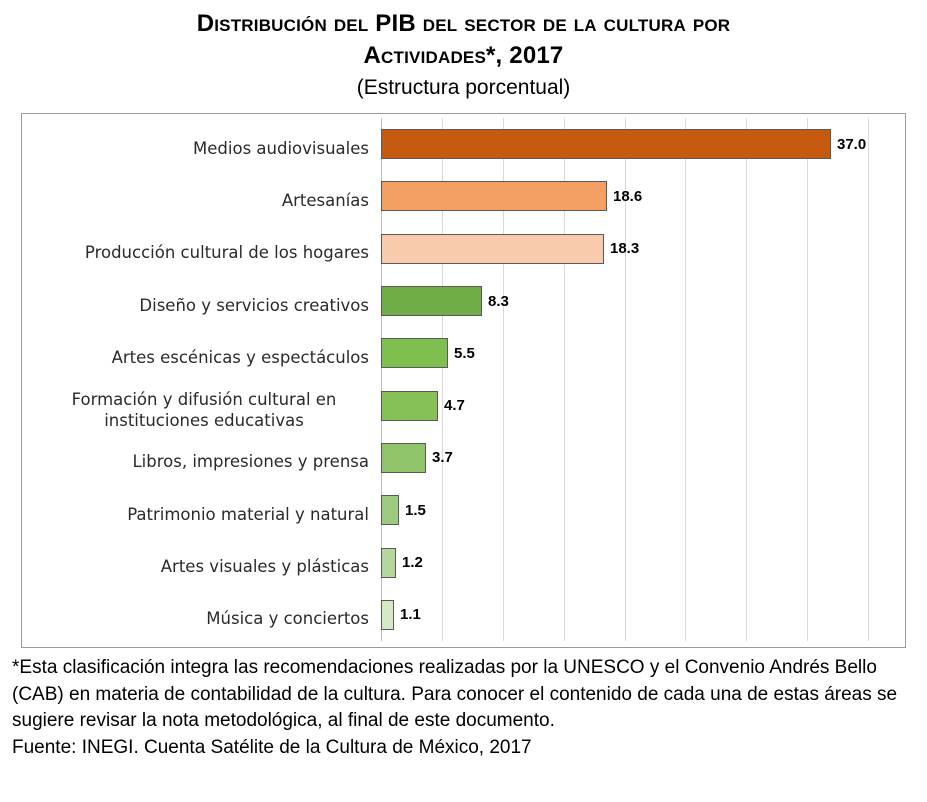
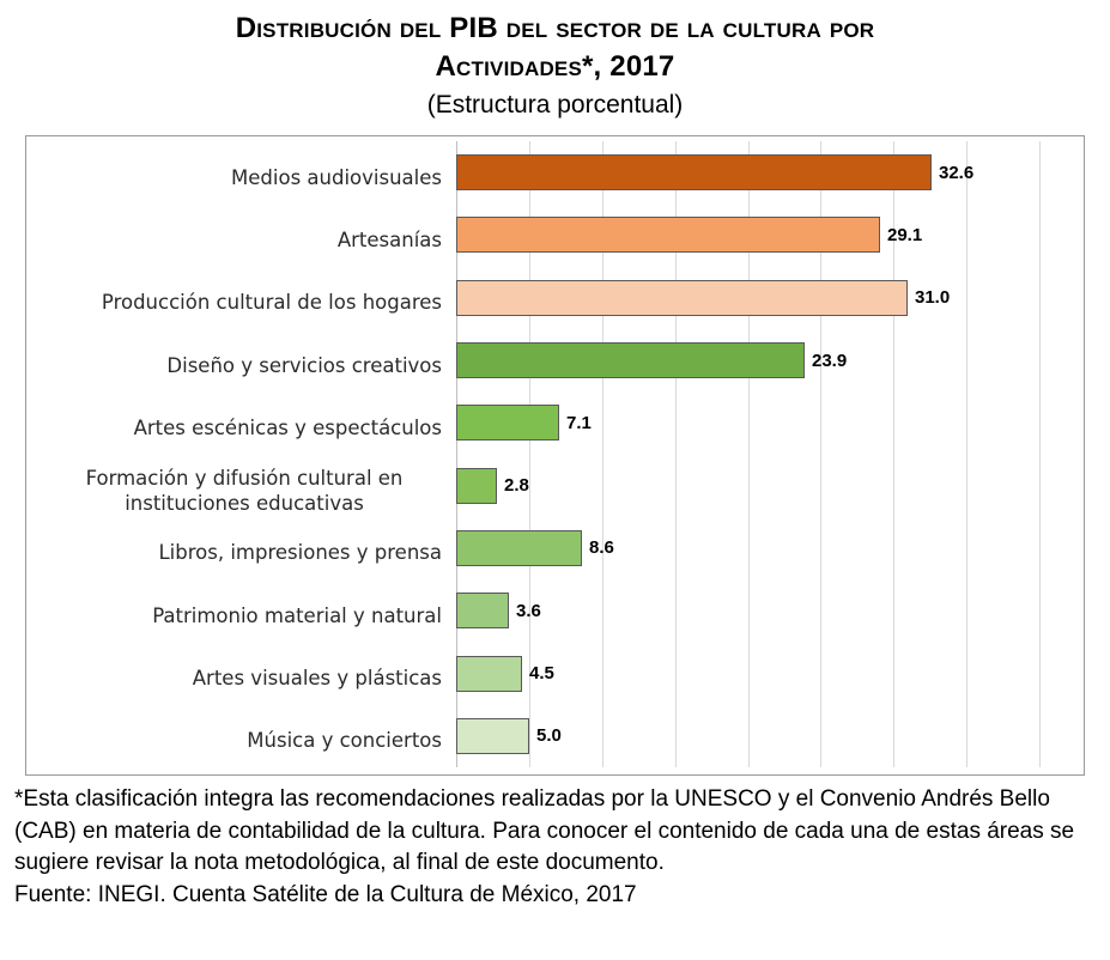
Medios audiovisuales: 37.0 -> 32.6
Artesanías: 18.6 -> 29.1
Producción cultural de los hogares: 18.3 -> 31.0
Diseño y servicios creativos: 8.3 -> 23.9
Artes escénicas y espectáculos: 5.5 -> 7.1
Formación y difusión cultural en instituciones educativas: 4.7 -> 2.8
Libros, impresiones y prensa: 3.7 -> 8.6
Patrimonio material y natural: 1.5 -> 3.6
Artes visuales y plásticas: 1.2 -> 4.5
Música y conciertos: 1.1 -> 5.0
